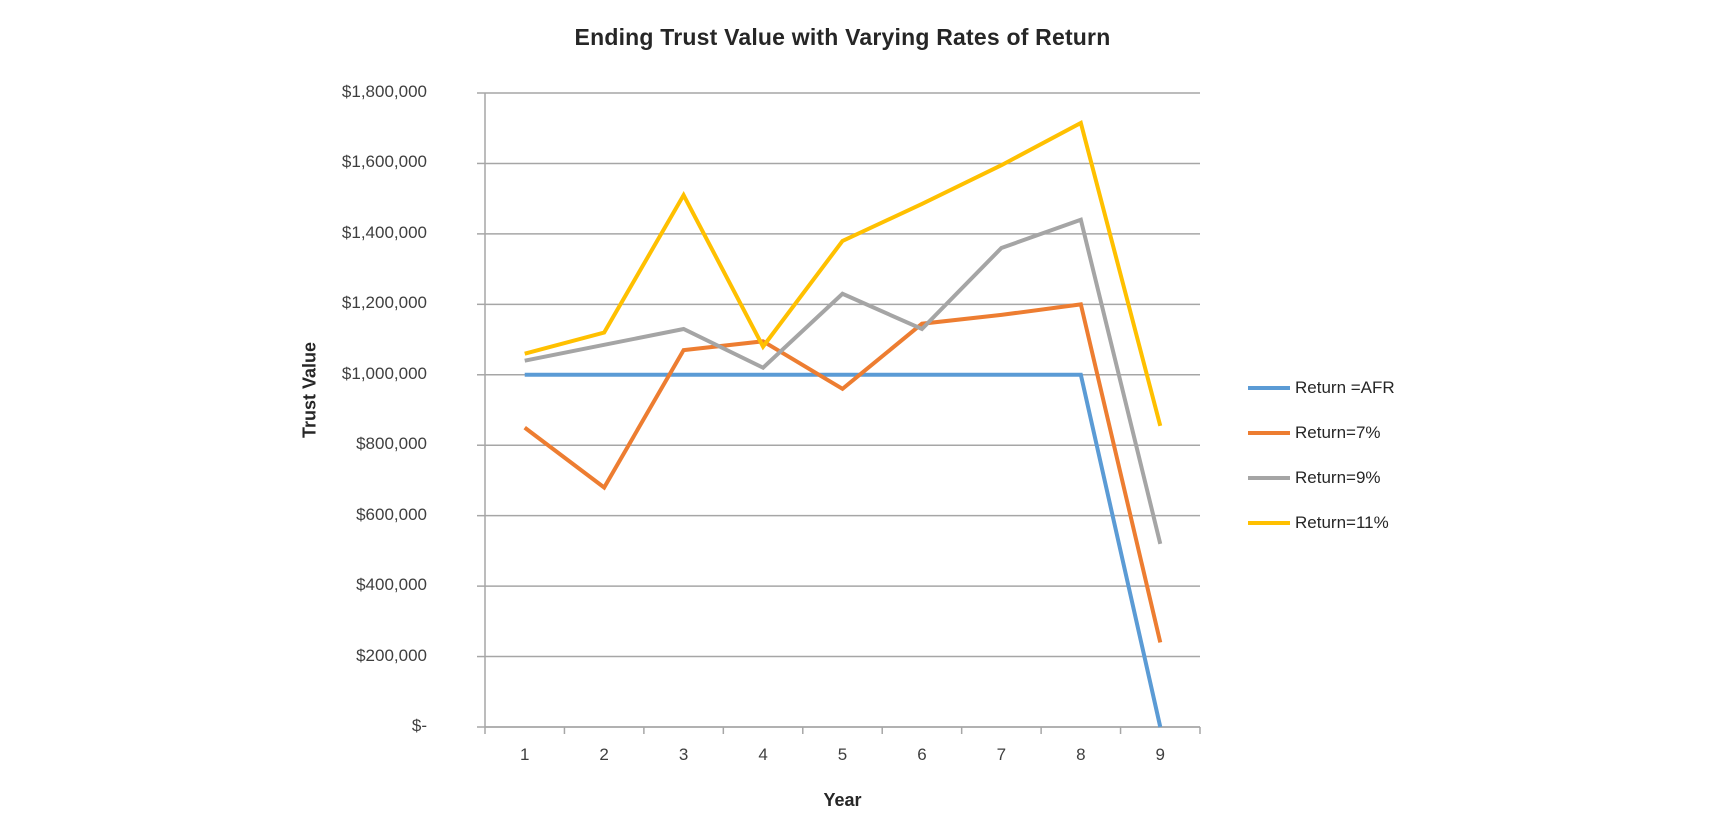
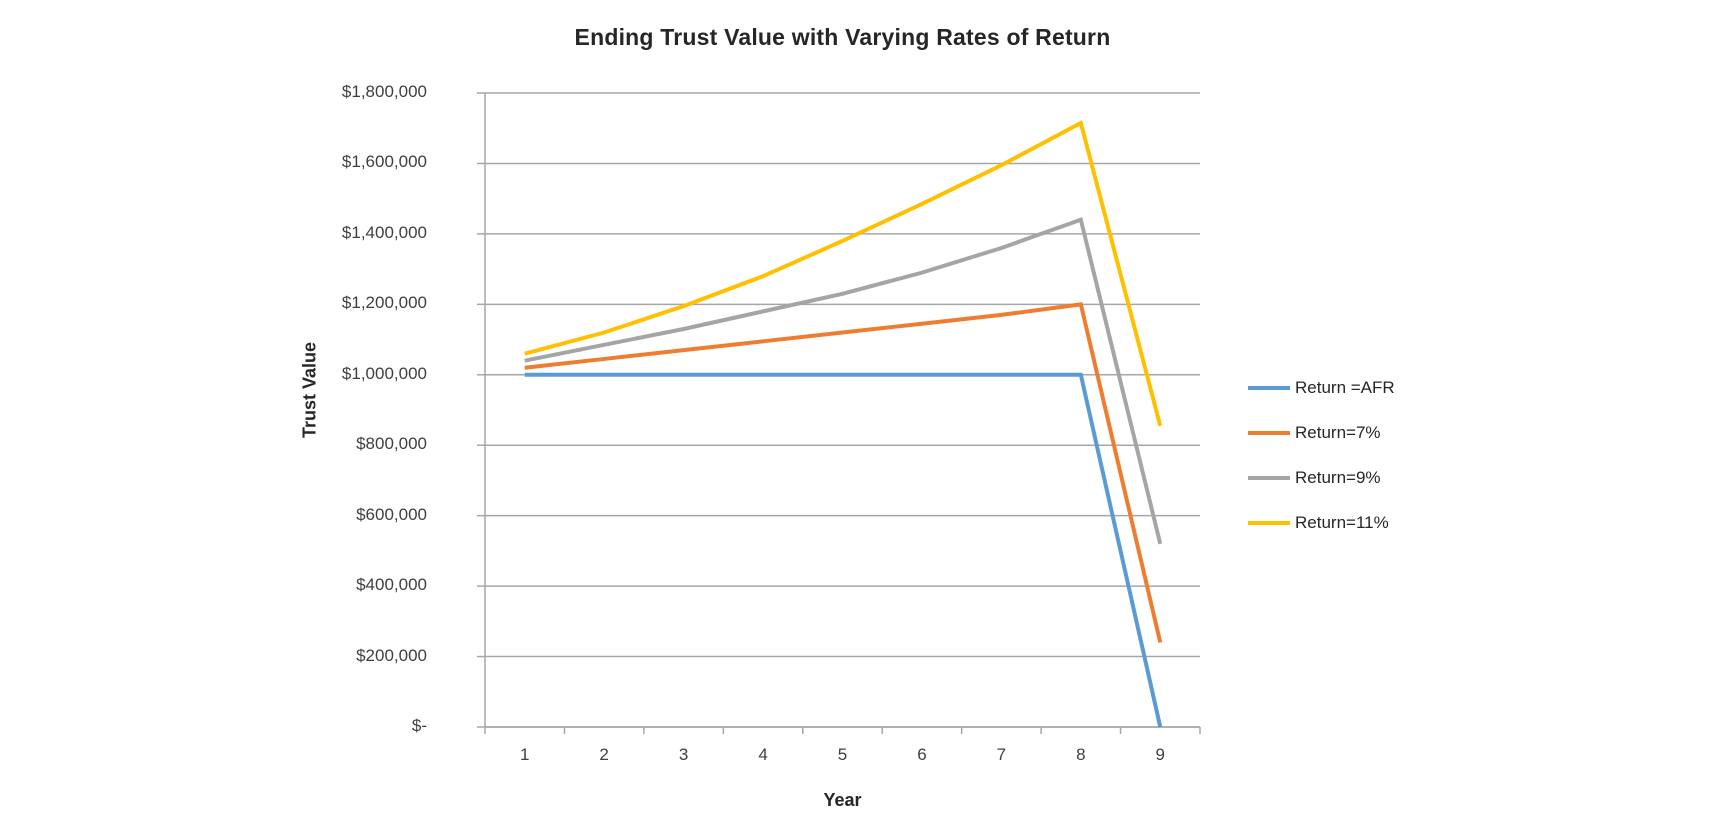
Return=7%/1: $850000 -> $1020000
Return=7%/2: $680000 -> $1040000
Return=11%/3: $1510000 -> $1200000
Return=9%/4: $1020000 -> $1180000
Return=11%/4: $1080000 -> $1280000
Return=7%/5: $960000 -> $1120000
Return=9%/6: $1130000 -> $1290000
